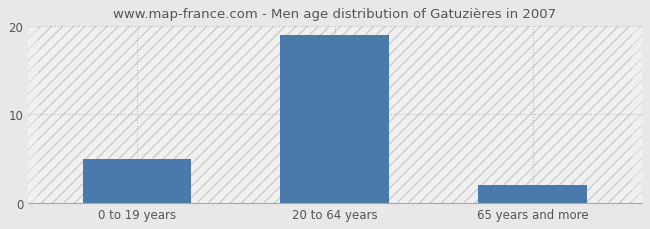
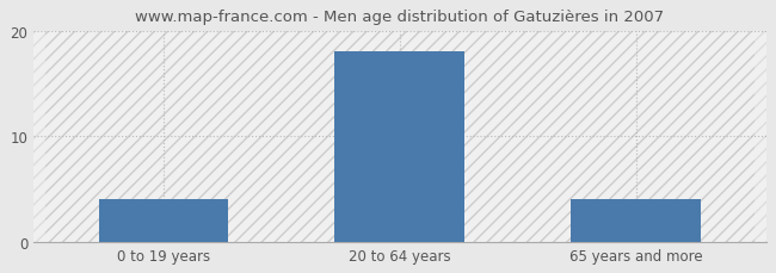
0 to 19 years: 5 -> 4
20 to 64 years: 19 -> 18
65 years and more: 2 -> 4
